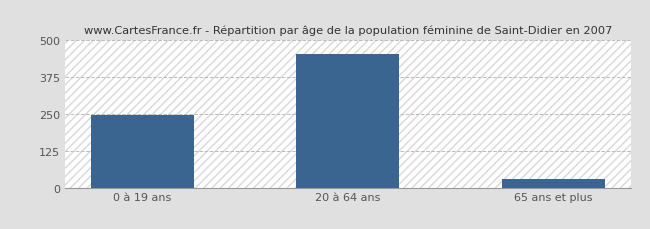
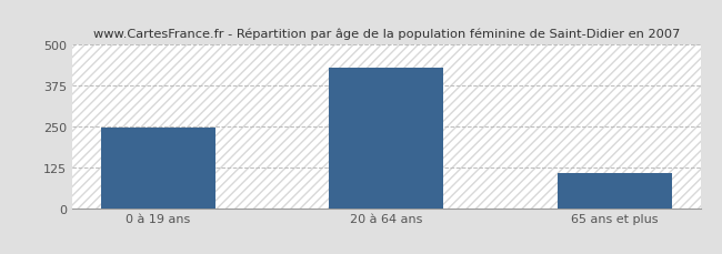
20 à 64 ans: 455 -> 429
65 ans et plus: 30 -> 107
